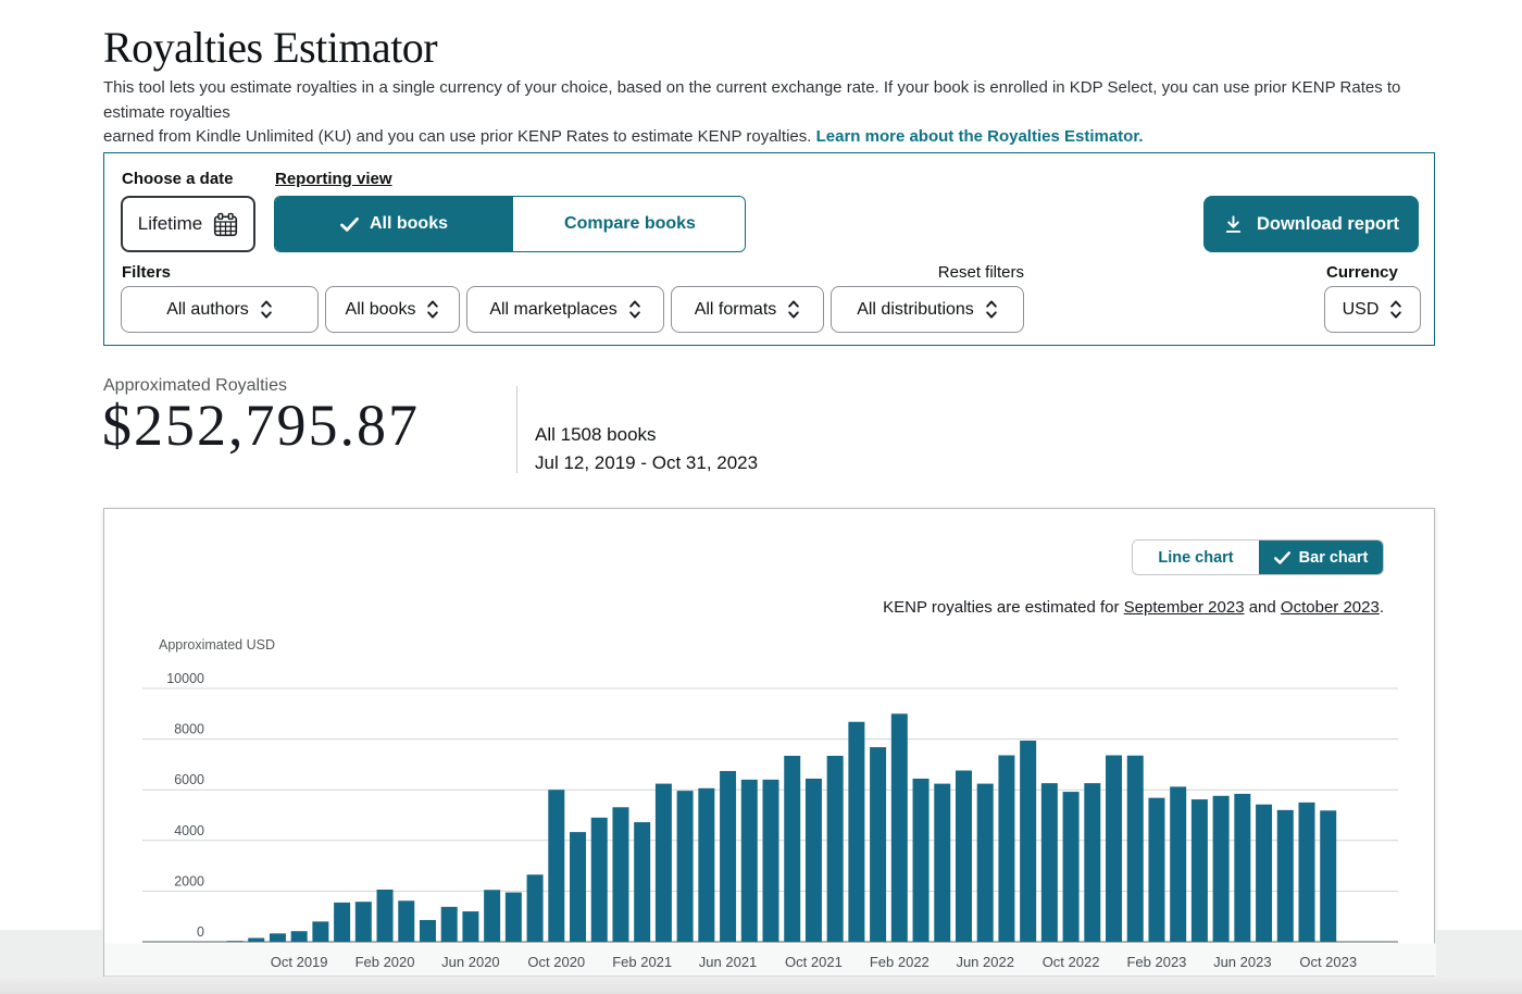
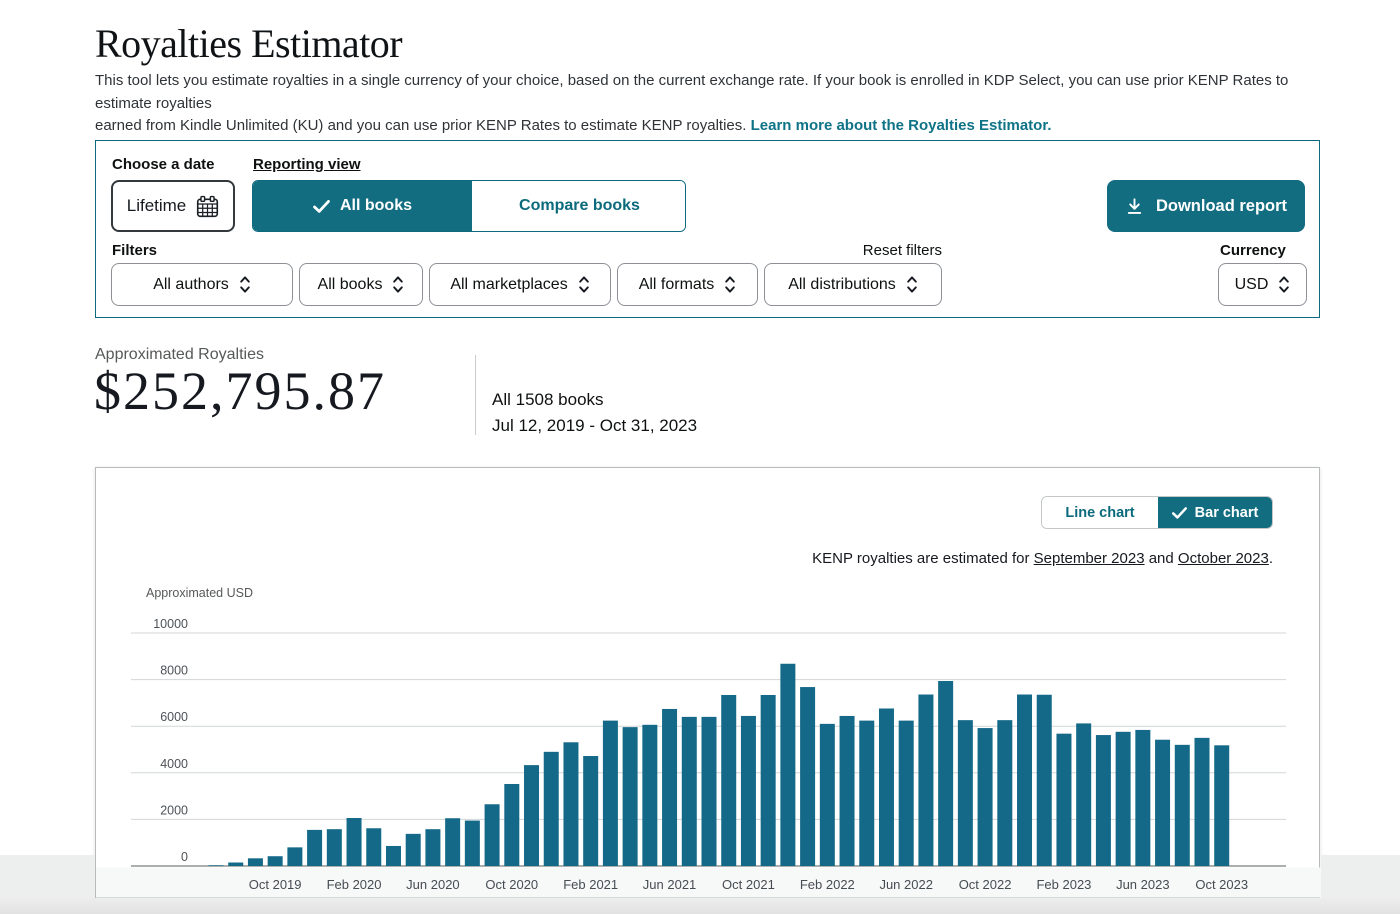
Jun 2020: 1200 -> 1600
Oct 2020: 6000 -> 3500
Feb 2022: 9000 -> 6100
